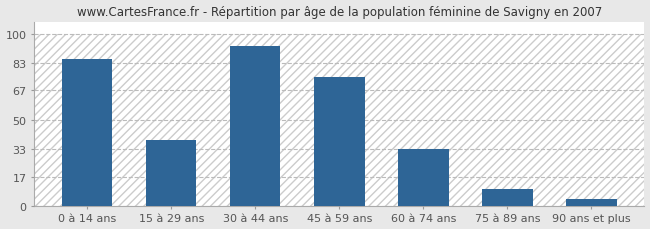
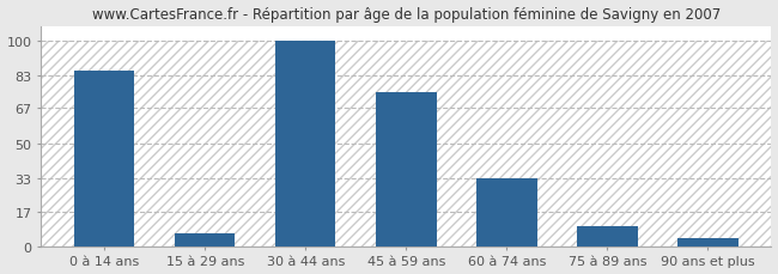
15 à 29 ans: 38 -> 6
30 à 44 ans: 93 -> 100
